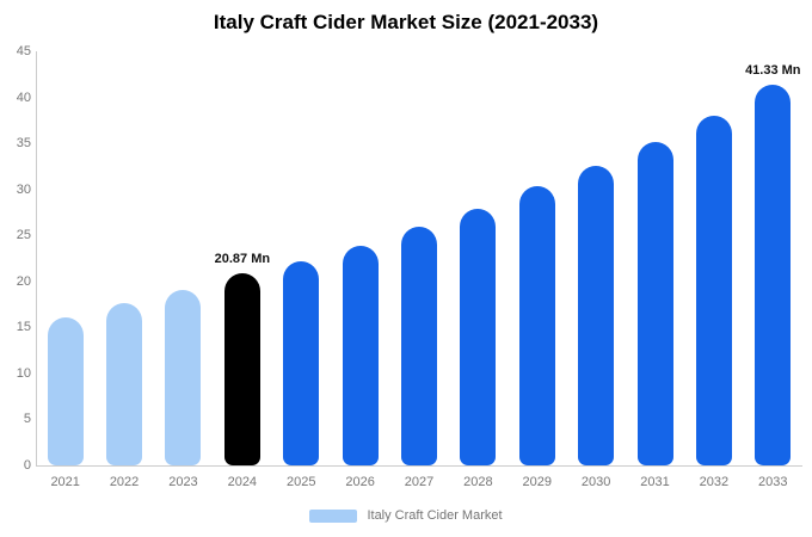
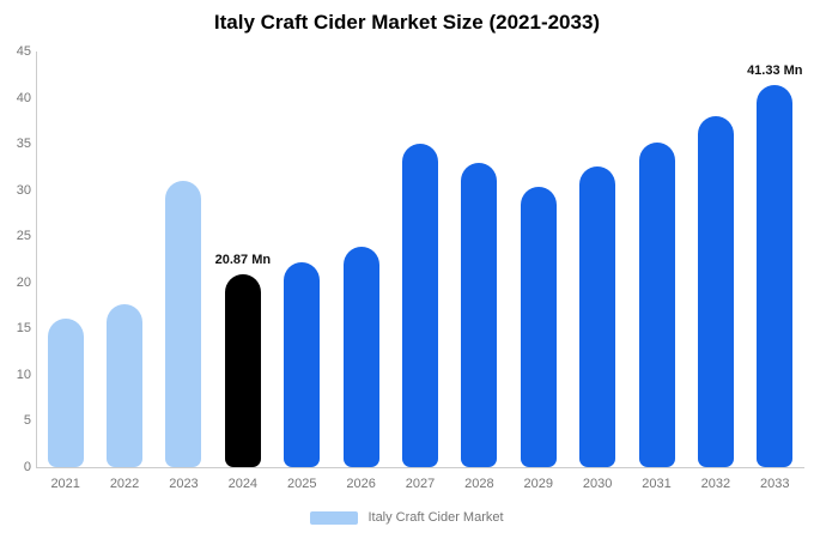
2023: 19 -> 31
2027: 26 -> 35
2028: 28 -> 33
